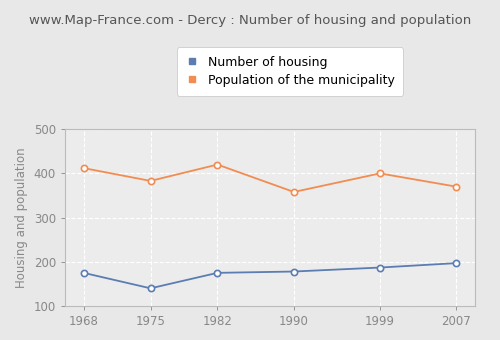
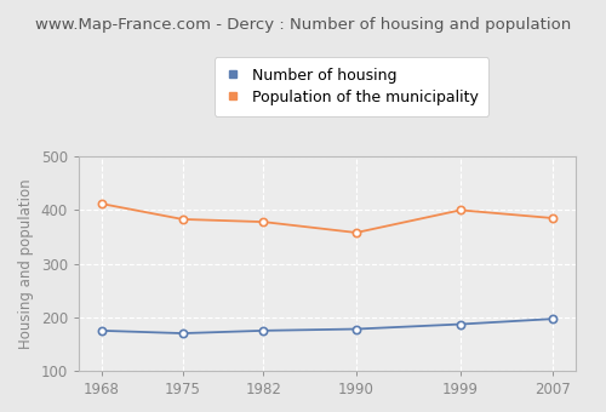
Number of housing/1975: 140 -> 170
Population of the municipality/1982: 420 -> 378
Population of the municipality/2007: 370 -> 385
